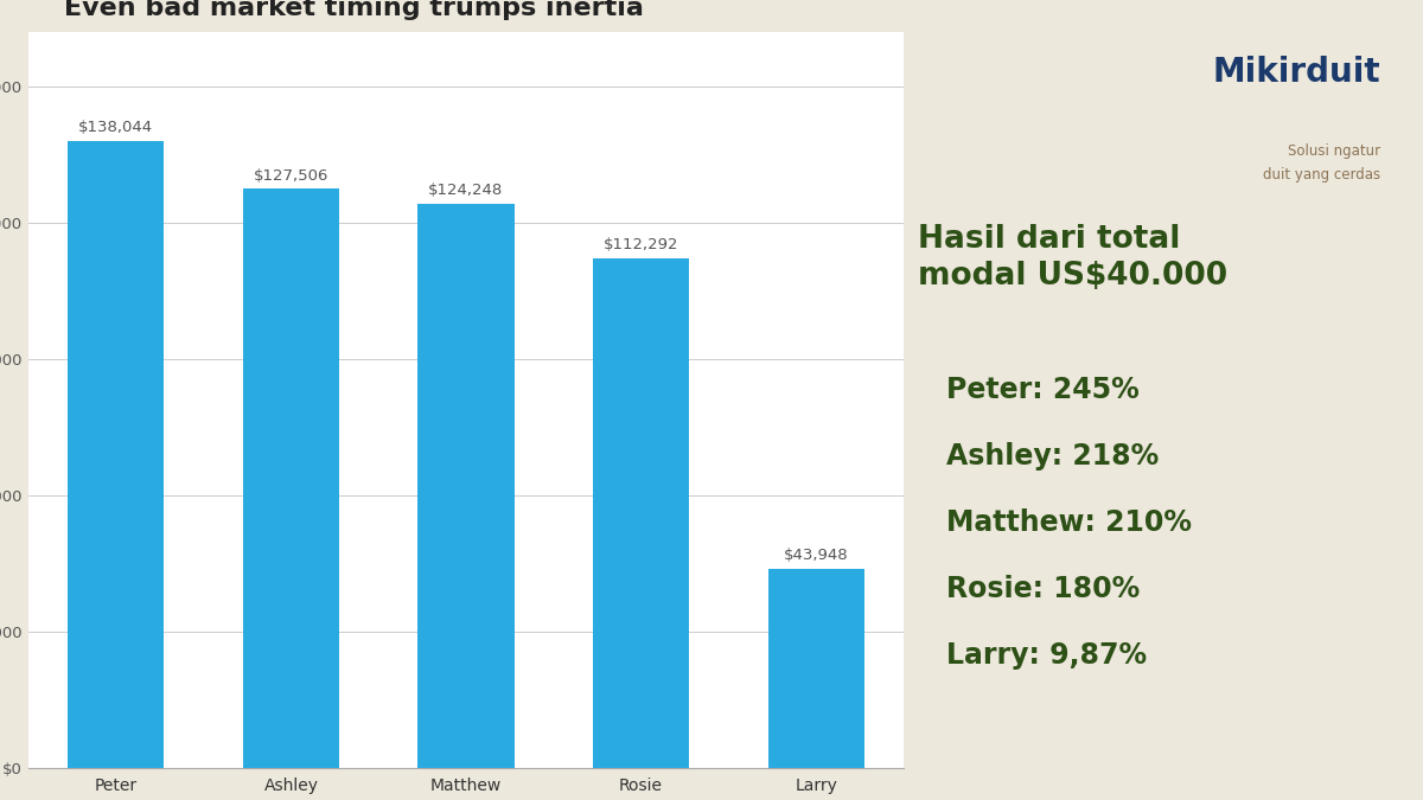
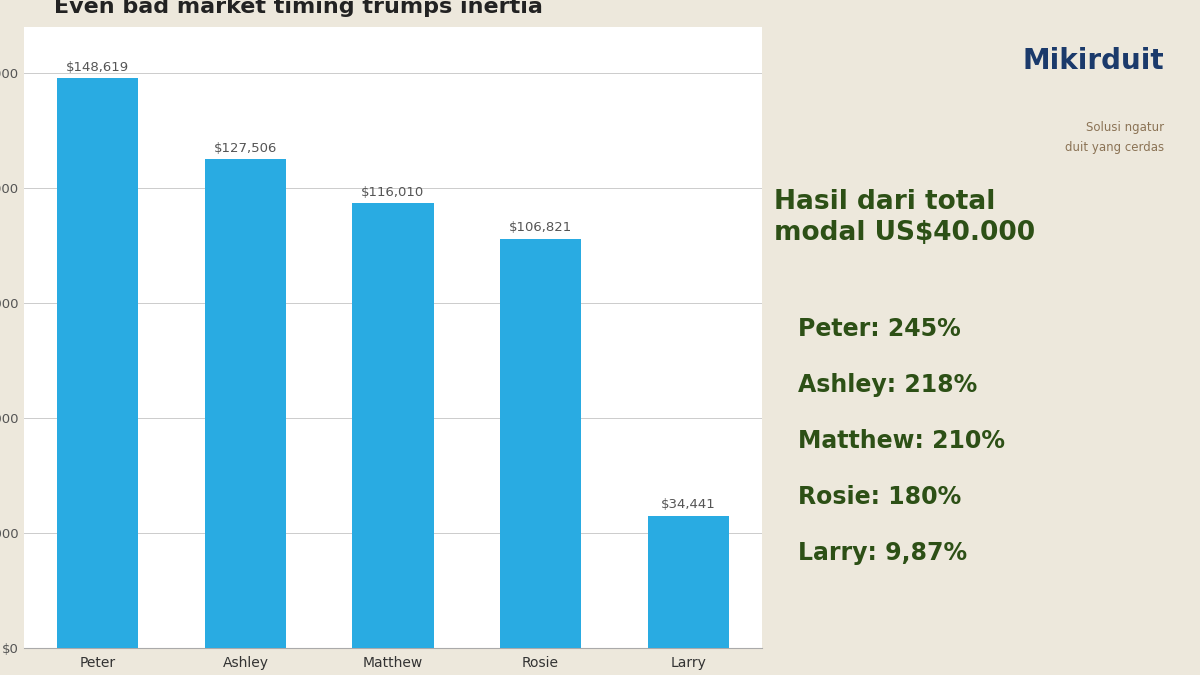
Peter: $138,044 -> $148,619
Matthew: $124,248 -> $116,010
Rosie: $112,292 -> $106,821
Larry: $43,948 -> $34,441
